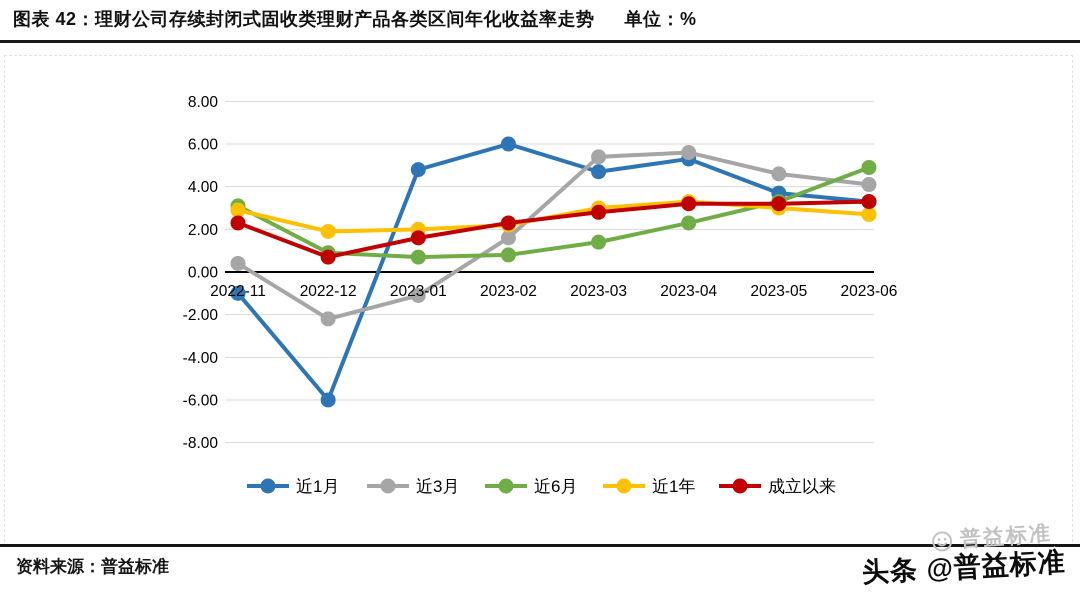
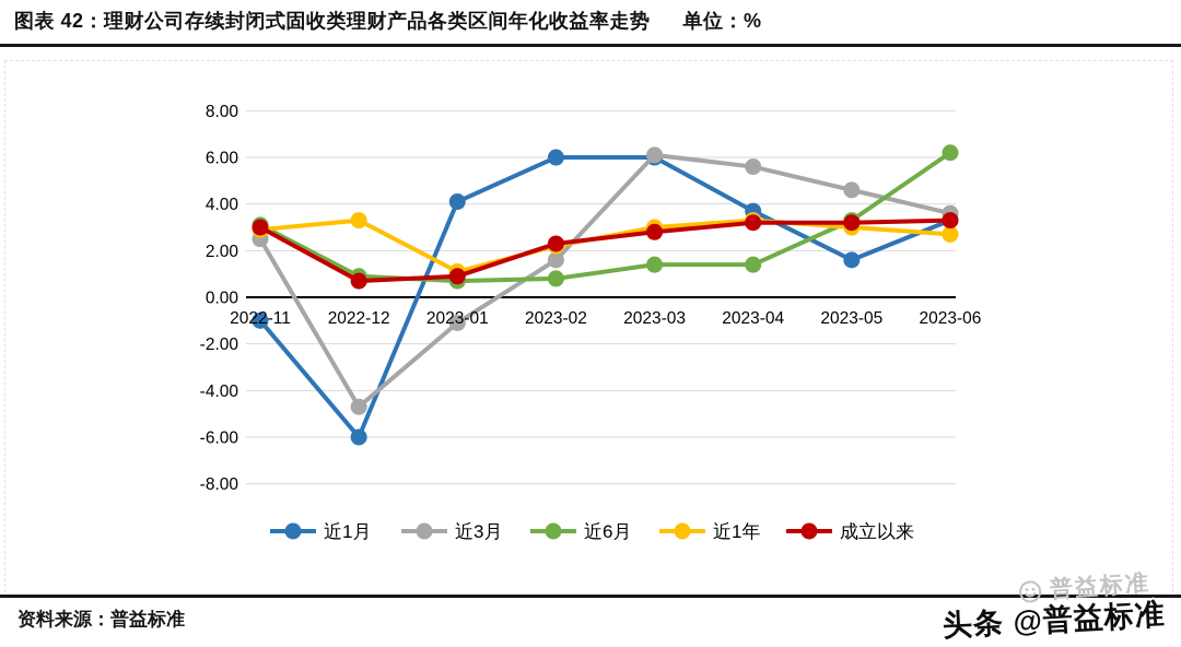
近3月/2022-11: 0.4 -> 2.5
成立以来/2022-11: 2.3 -> 3.0
近3月/2022-12: -2.2 -> -4.7
近1年/2022-12: 1.9 -> 3.3
近1月/2023-01: 4.8 -> 4.1
近1年/2023-01: 2.0 -> 1.1
成立以来/2023-01: 1.6 -> 0.9
近1月/2023-03: 4.7 -> 6.0
近3月/2023-03: 5.4 -> 6.1
近1月/2023-04: 5.3 -> 3.7
近6月/2023-04: 2.3 -> 1.4
近1月/2023-05: 3.7 -> 1.6
近3月/2023-06: 4.1 -> 3.6
近6月/2023-06: 4.9 -> 6.2
